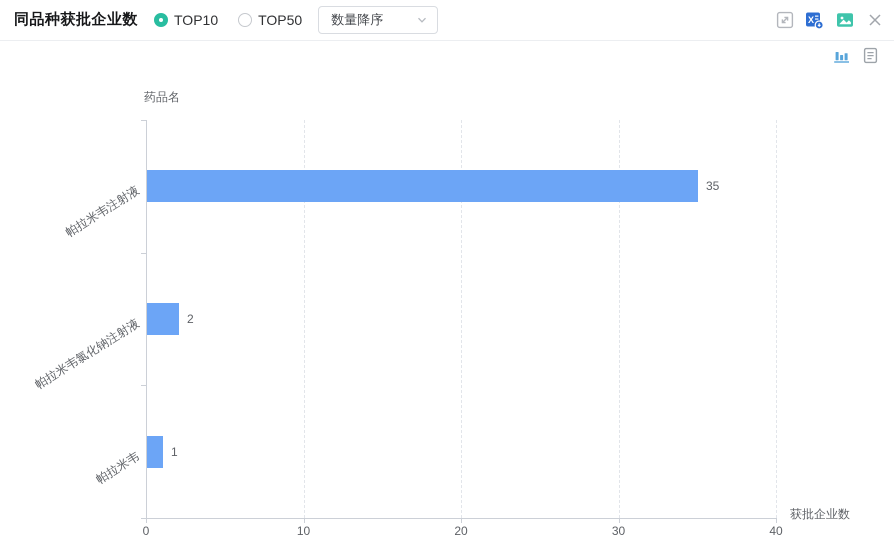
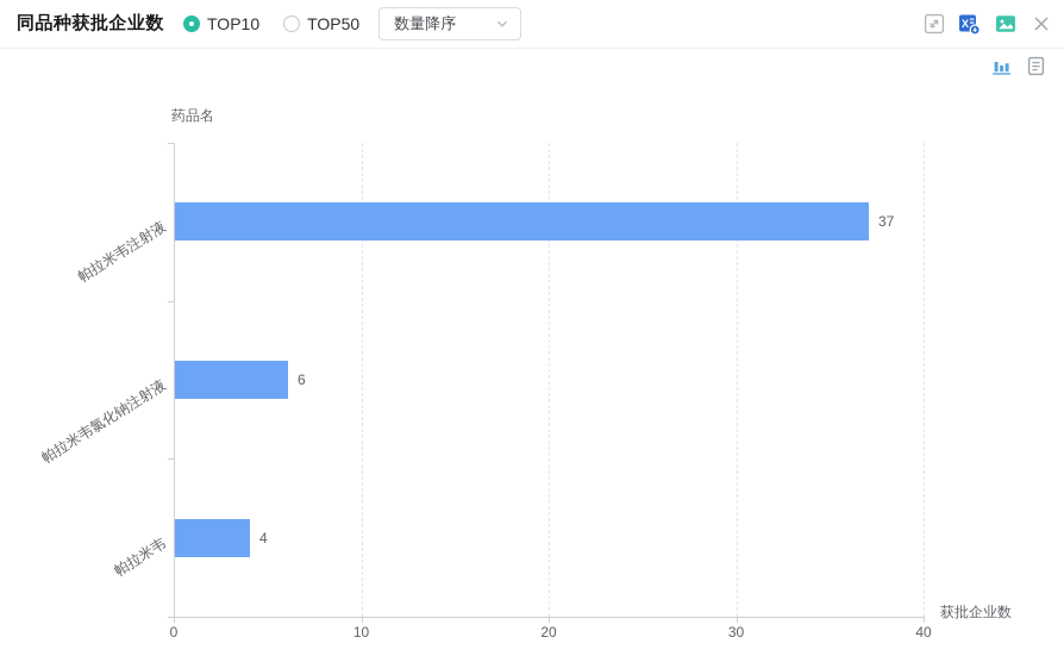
帕拉米韦注射液: 35 -> 37
帕拉米韦氯化钠注射液: 2 -> 6
帕拉米韦: 1 -> 4
